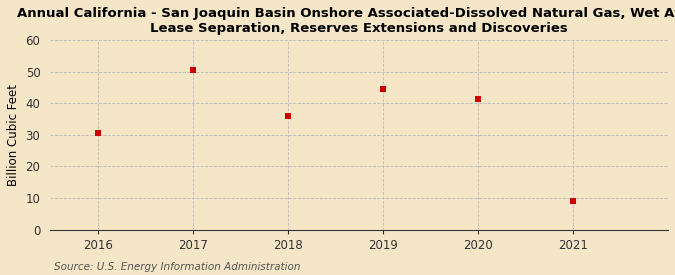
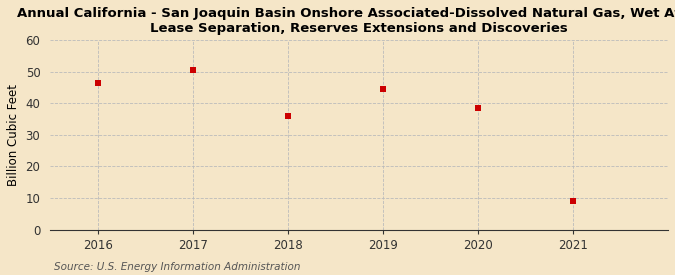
2016: 30.5 -> 46.5
2020: 41.5 -> 38.5
